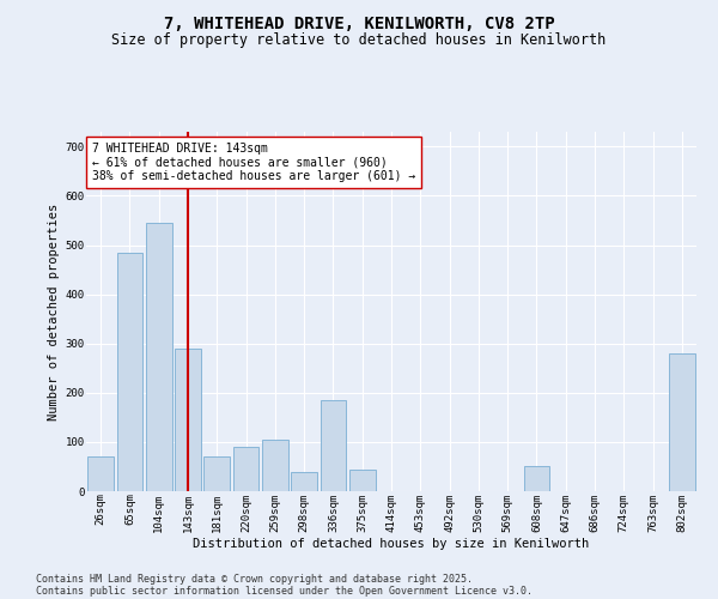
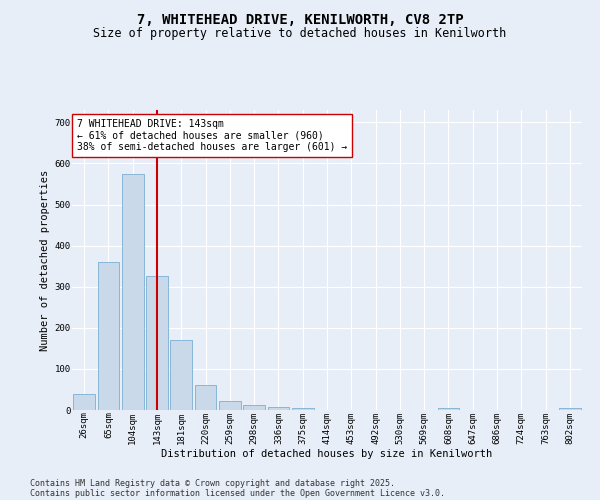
26sqm: 70 -> 40
65sqm: 485 -> 360
104sqm: 545 -> 575
143sqm: 290 -> 325
181sqm: 70 -> 170
220sqm: 90 -> 60
259sqm: 105 -> 23
298sqm: 40 -> 12
336sqm: 185 -> 8
375sqm: 45 -> 5
608sqm: 50 -> 5
802sqm: 280 -> 5
